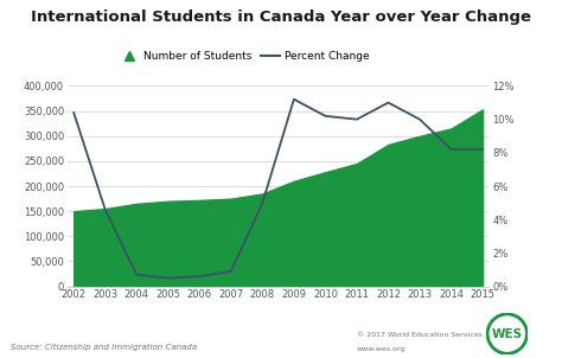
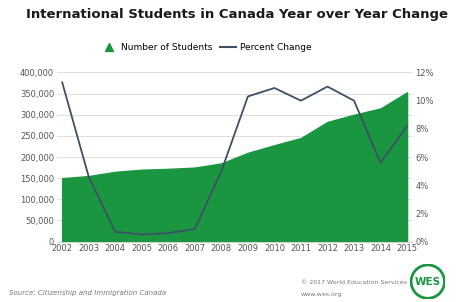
Percent Change/2002: 10.4% -> 11.3%
Percent Change/2009: 11.2% -> 10.3%
Percent Change/2010: 10.2% -> 10.9%
Percent Change/2014: 8.2% -> 5.6%
